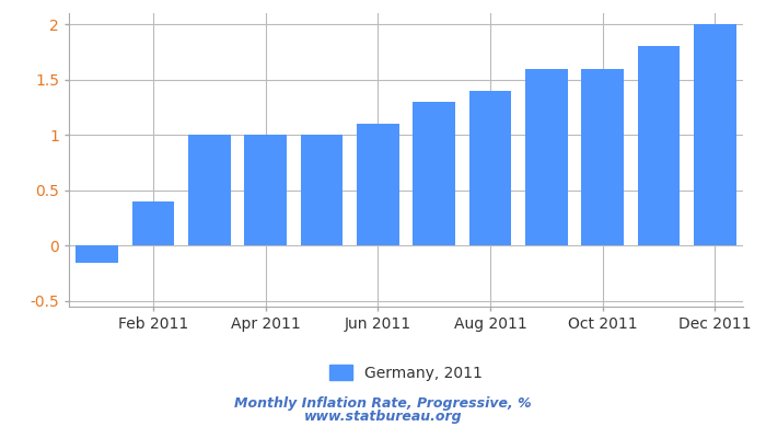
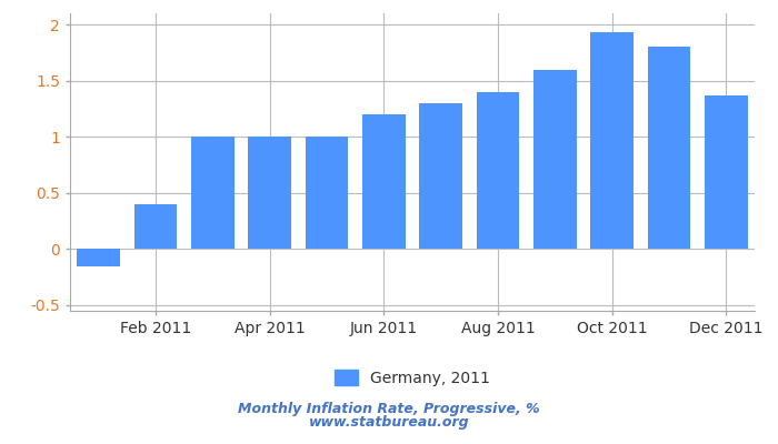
Jun 2011: 1.10 -> 1.20
Oct 2011: 1.60 -> 1.93
Dec 2011: 2.00 -> 1.37
